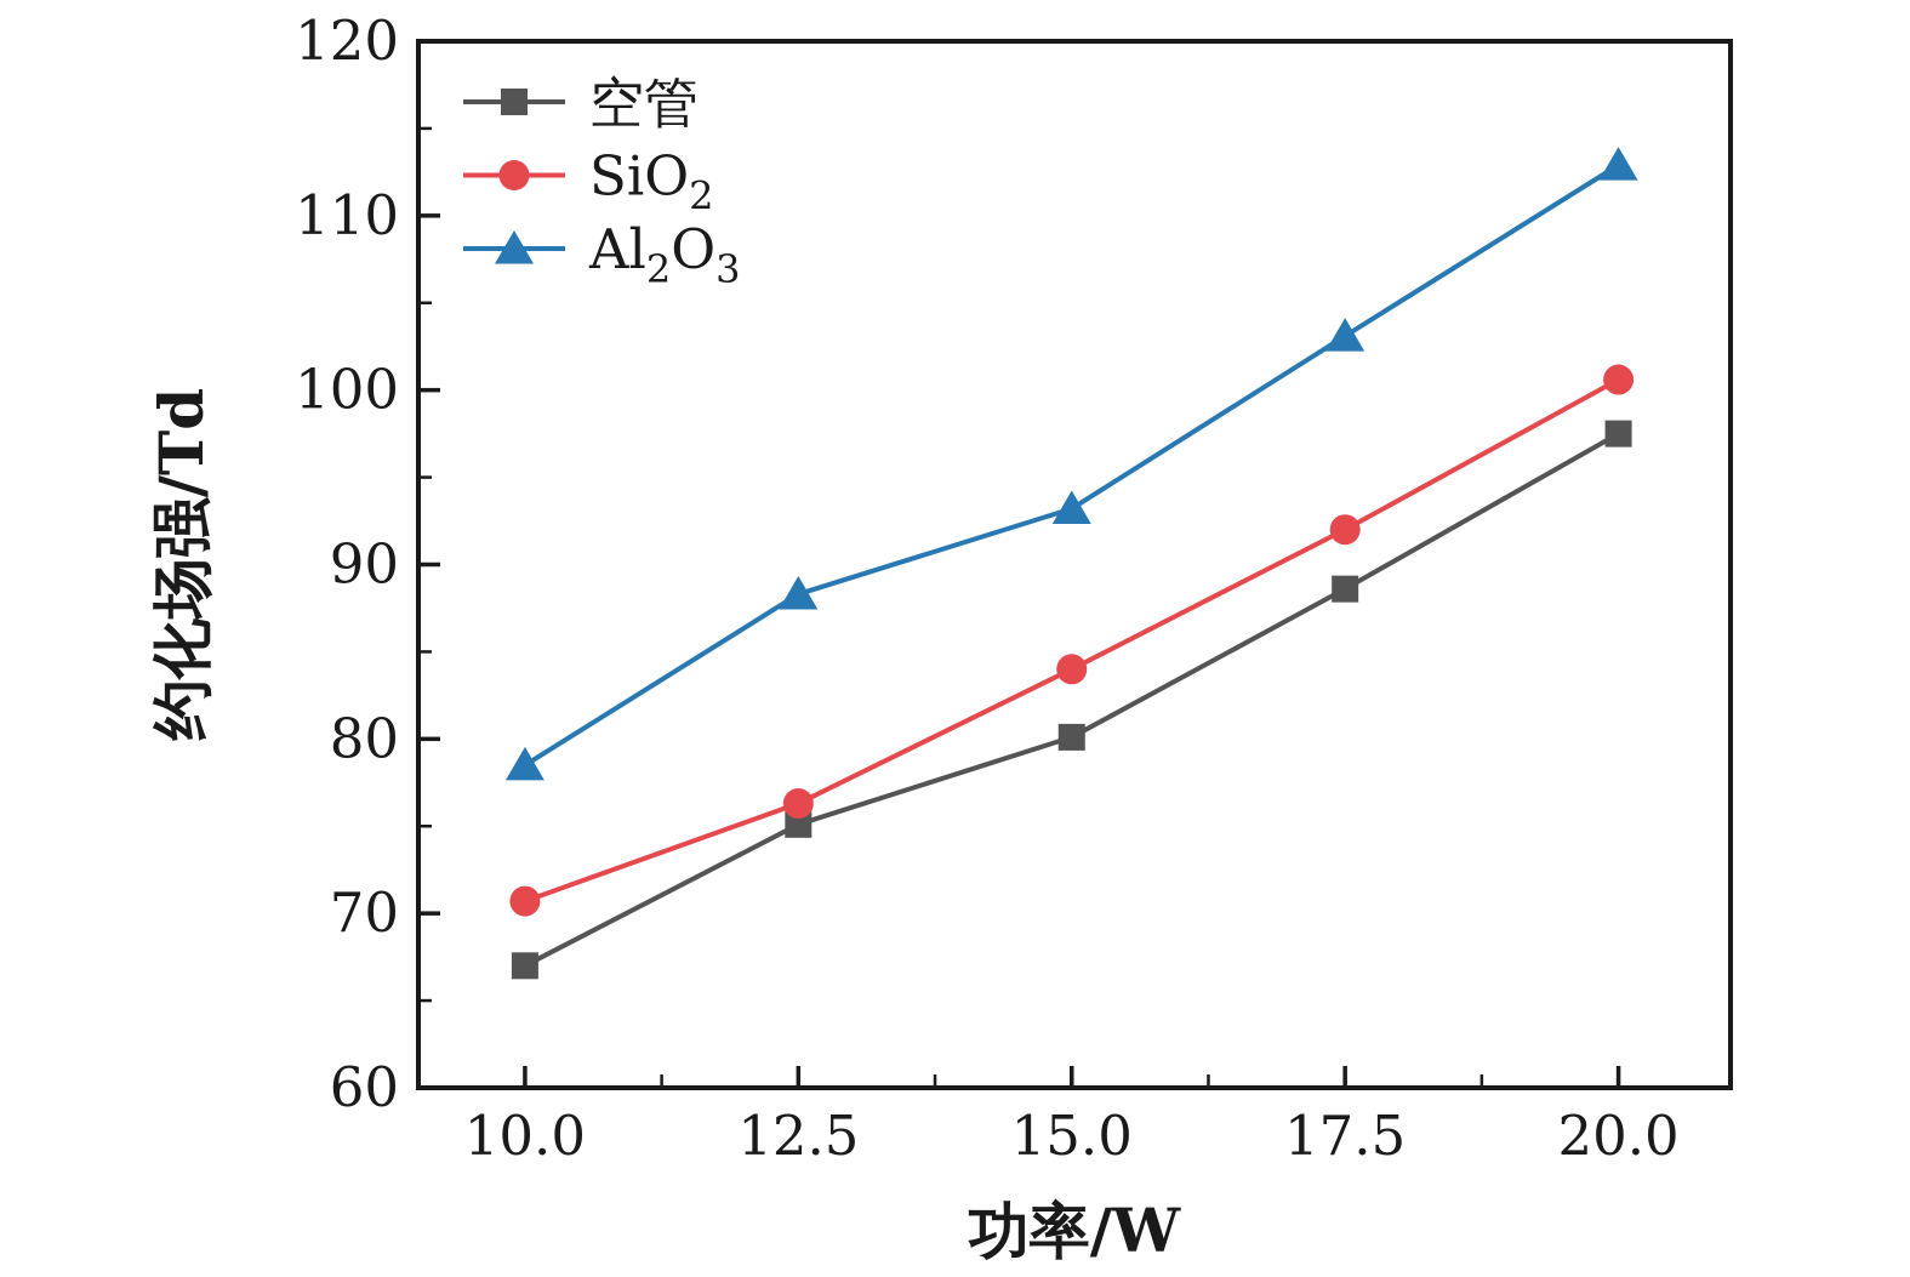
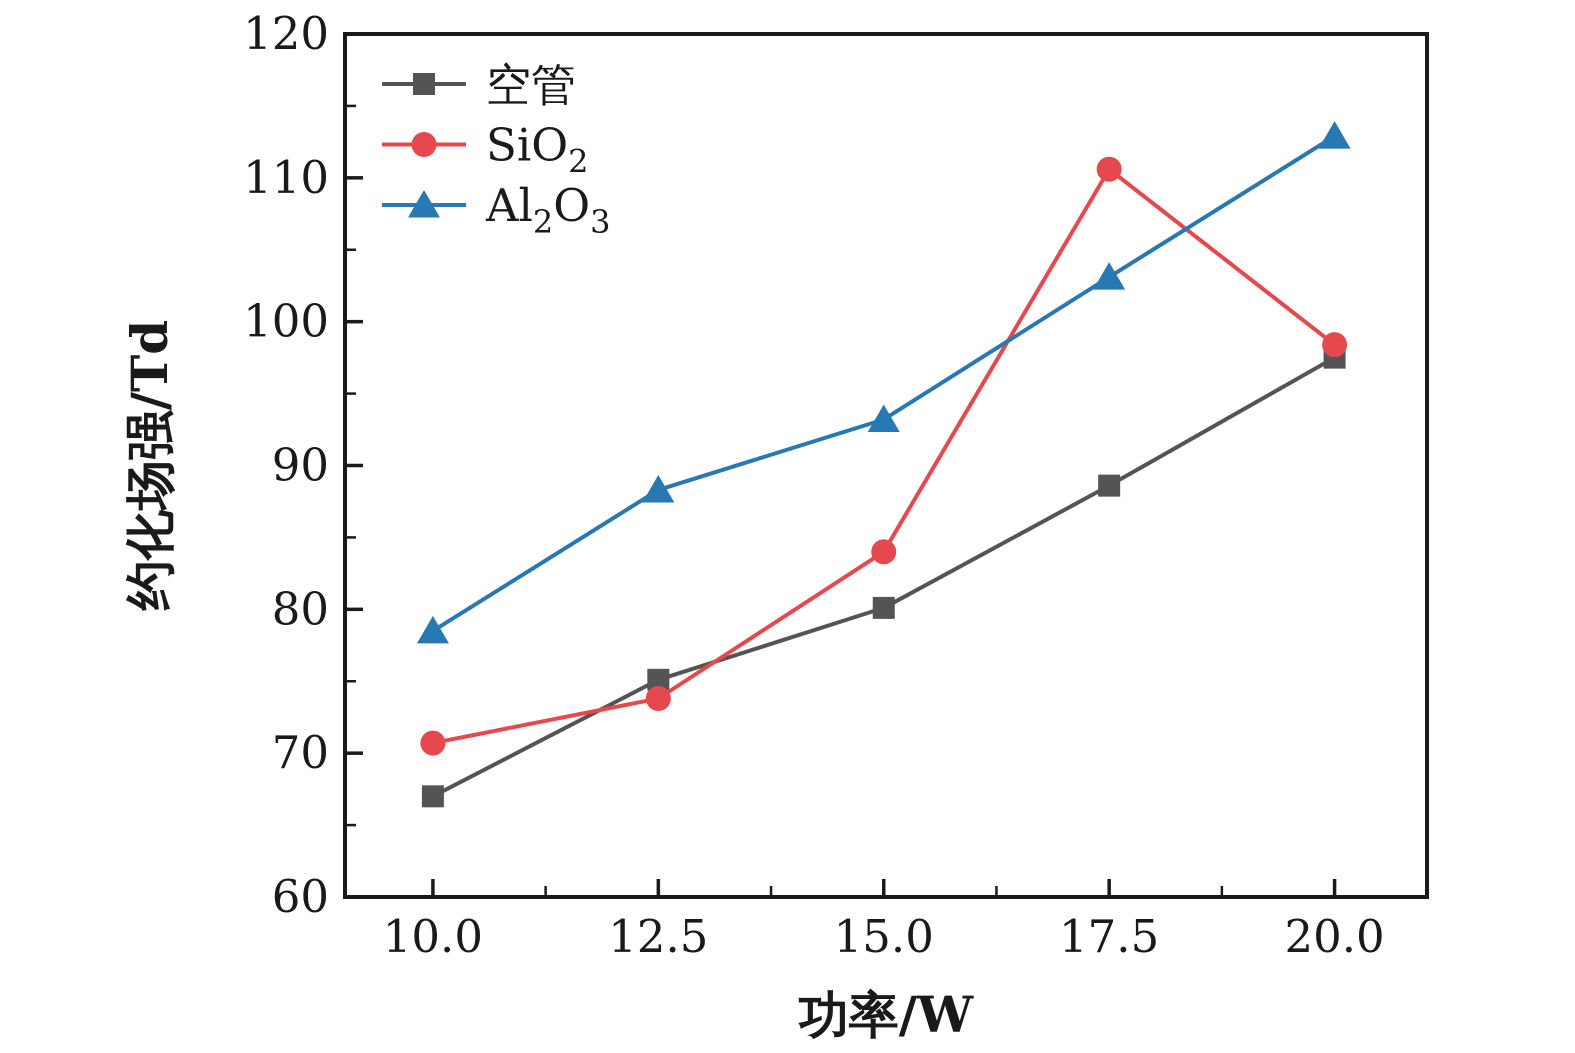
SiO2/12.5: 76.3 -> 73.8
SiO2/17.5: 92.0 -> 110.6
SiO2/20.0: 100.6 -> 98.4
